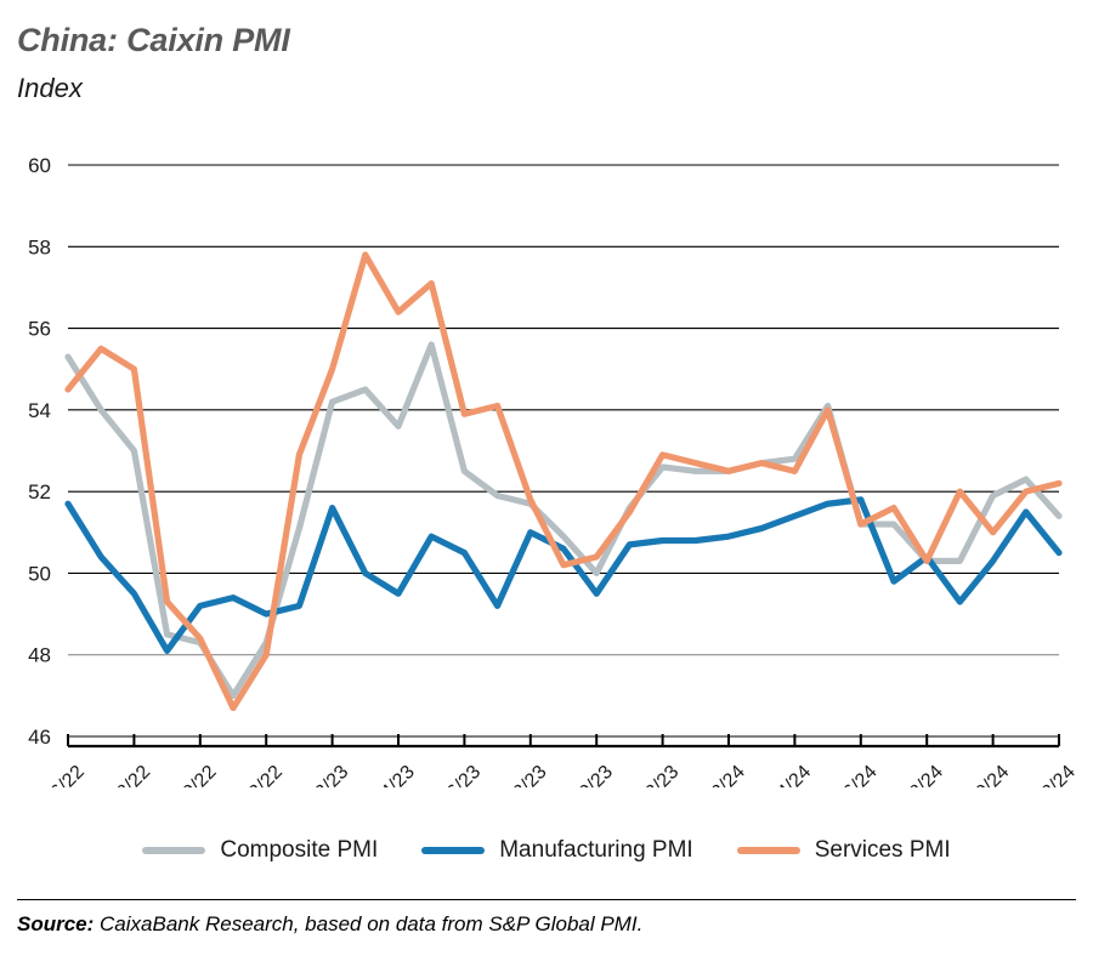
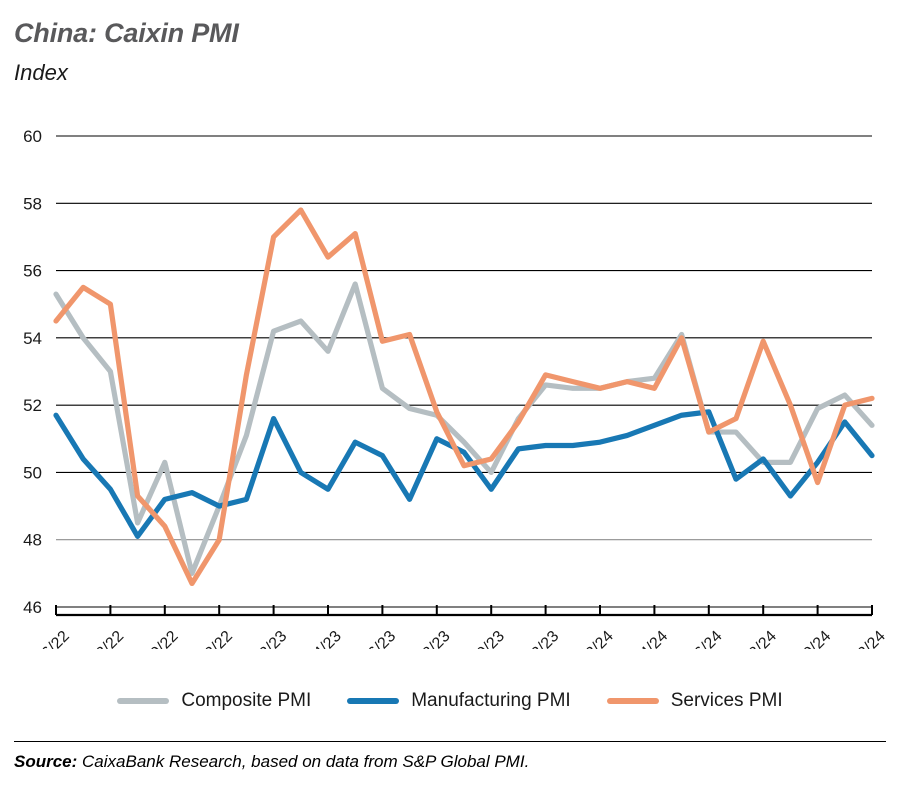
Composite PMI/10/22: 48.3 -> 50.3
Composite PMI/12/22: 48.3 -> 49.0
Services PMI/02/23: 55.0 -> 57.0
Services PMI/08/24: 50.3 -> 53.9
Services PMI/10/24: 51.0 -> 49.7
